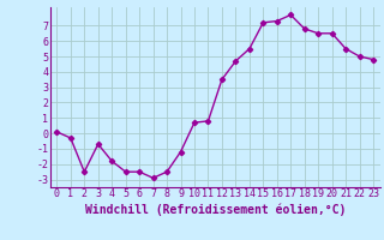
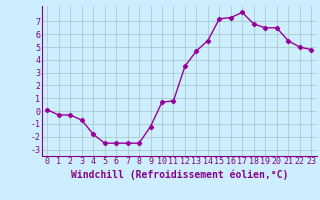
2: -2.5 -> -0.3
7: -2.9 -> -2.5
